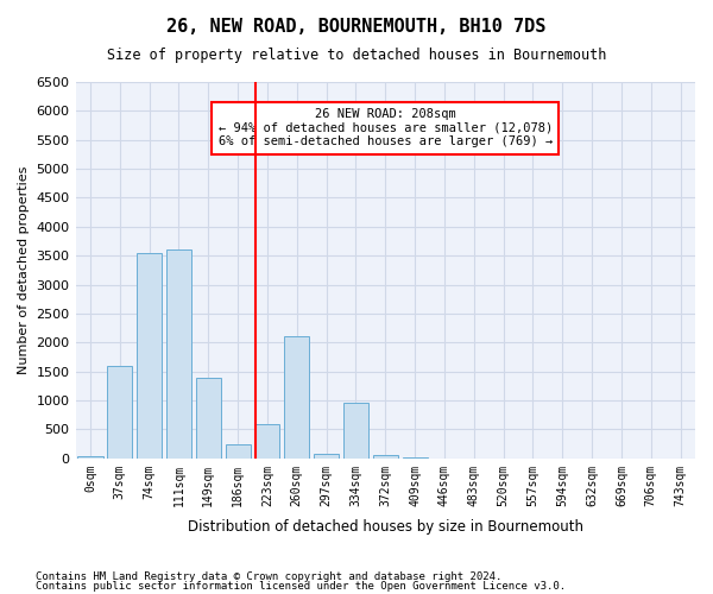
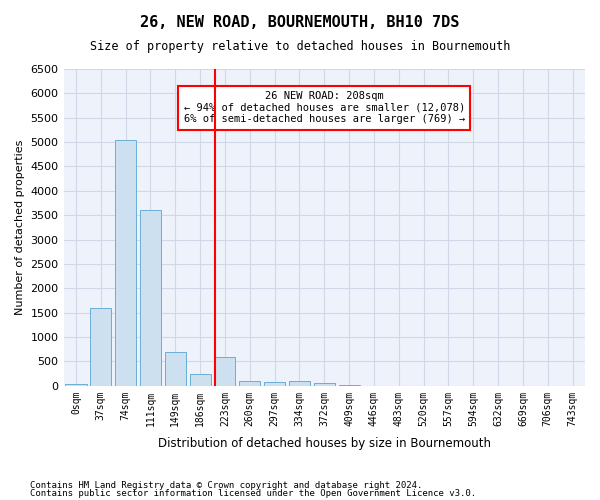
74sqm: 3550 -> 5050
149sqm: 1400 -> 700
260sqm: 2100 -> 100
334sqm: 950 -> 100
